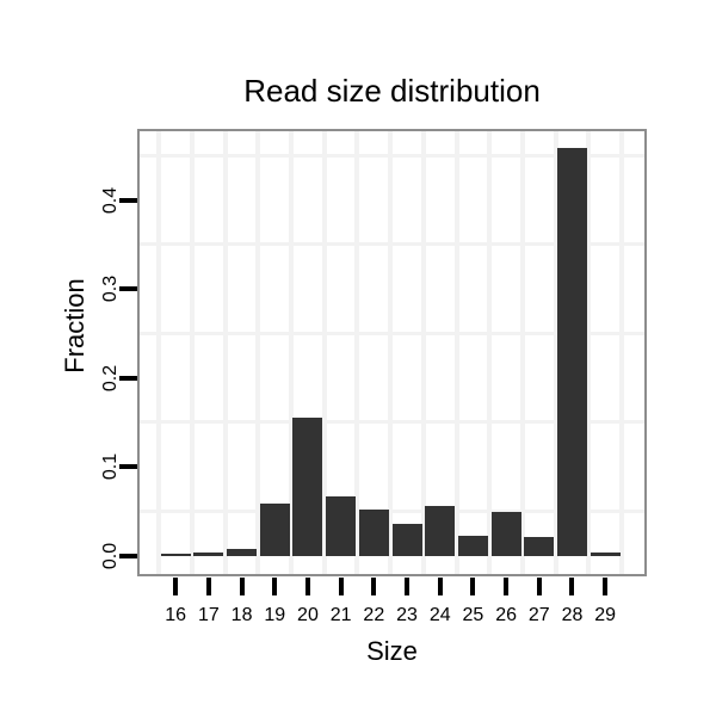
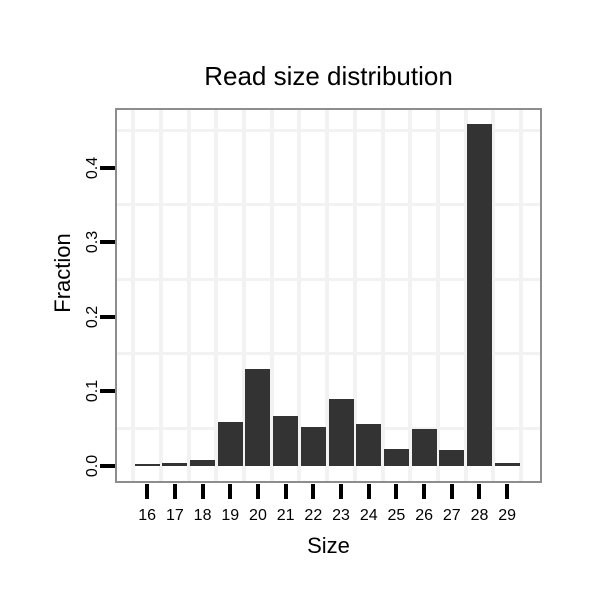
20: 0.15 -> 0.13
23: 0.04 -> 0.09
